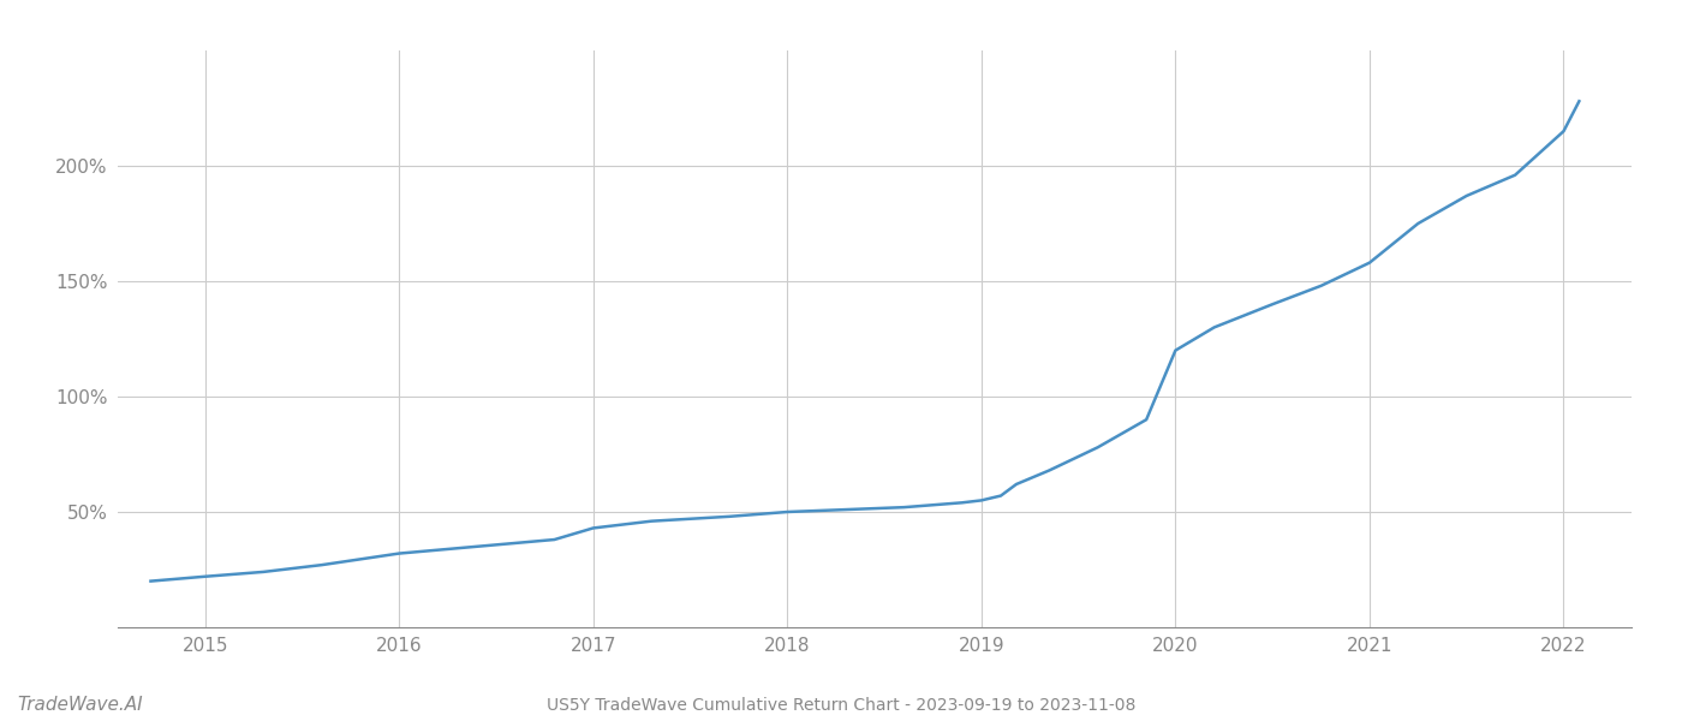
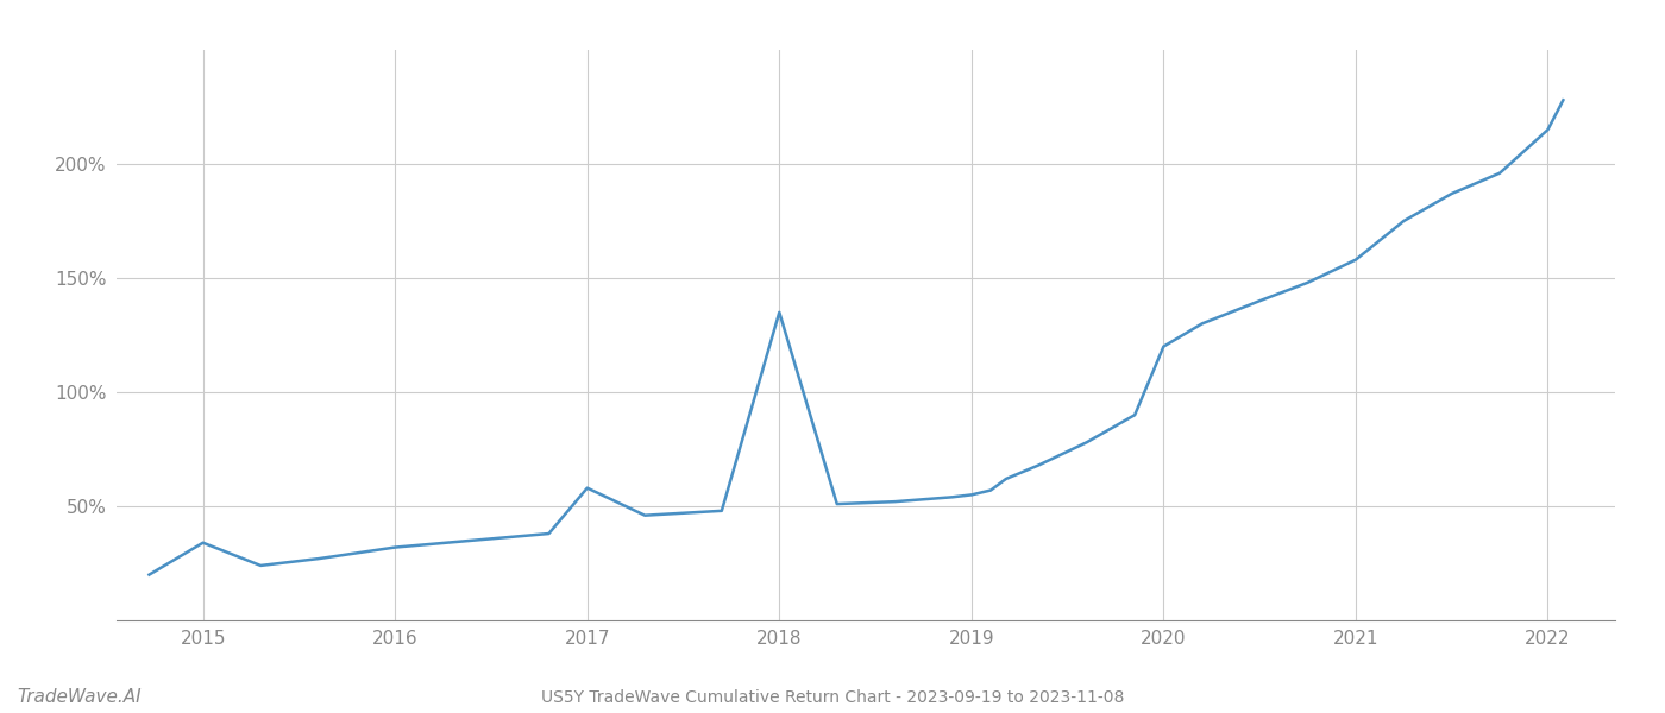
2015: 22% -> 34%
2017: 43% -> 58%
2018: 50% -> 135%
